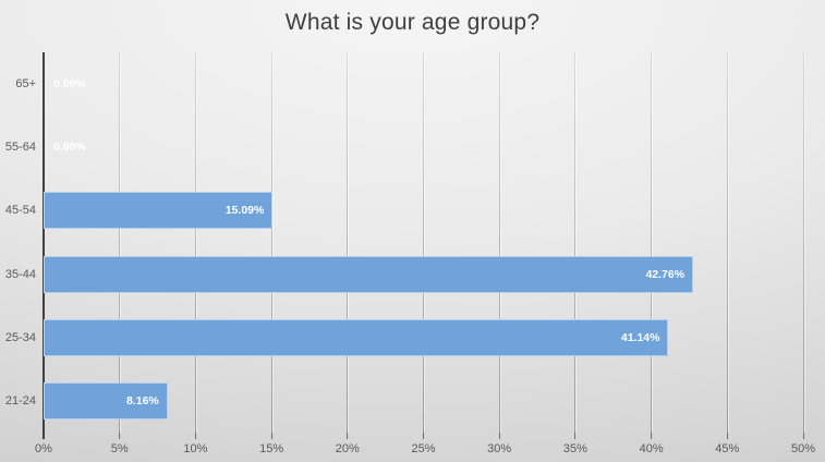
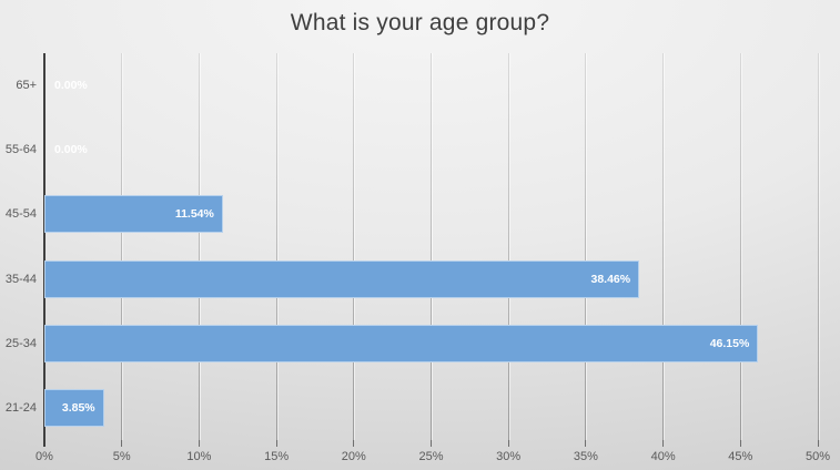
45-54: 15.09% -> 11.54%
35-44: 42.76% -> 38.46%
25-34: 41.14% -> 46.15%
21-24: 8.16% -> 3.85%
